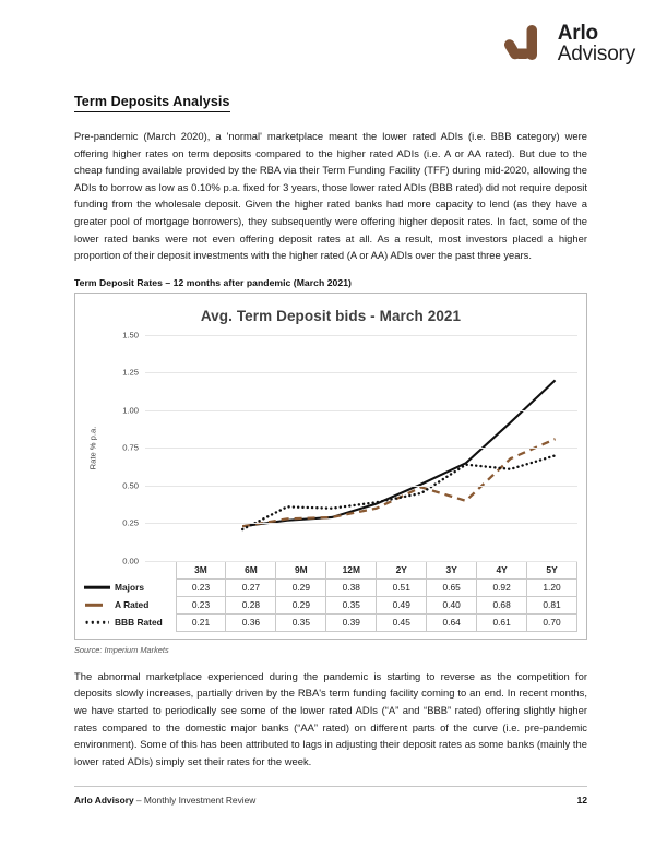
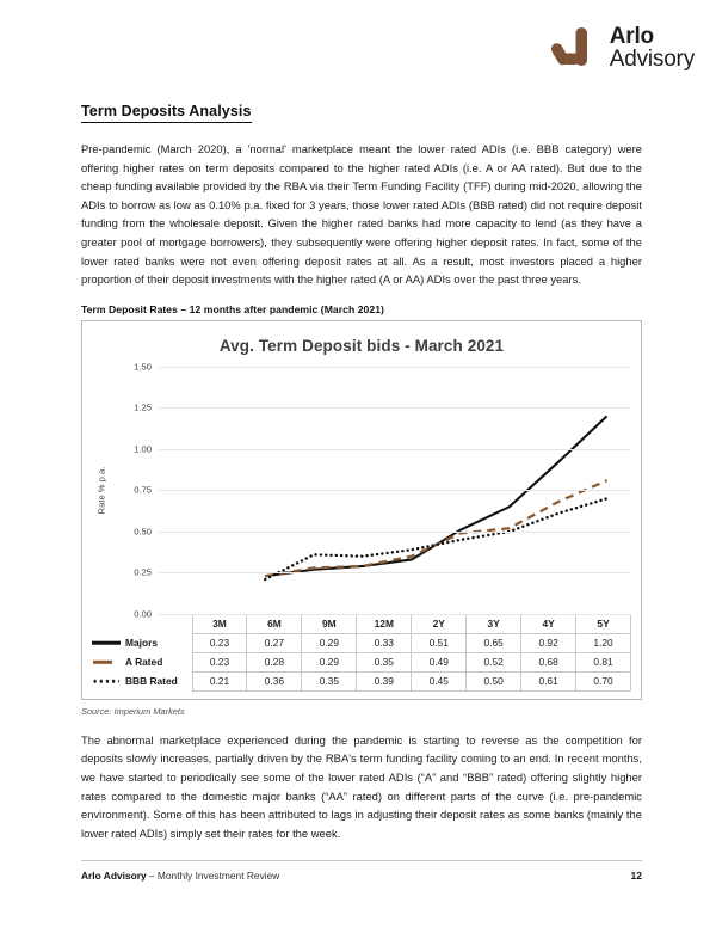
Majors/12M: 0.38 -> 0.33
A Rated/3Y: 0.40 -> 0.52
BBB Rated/3Y: 0.64 -> 0.50
